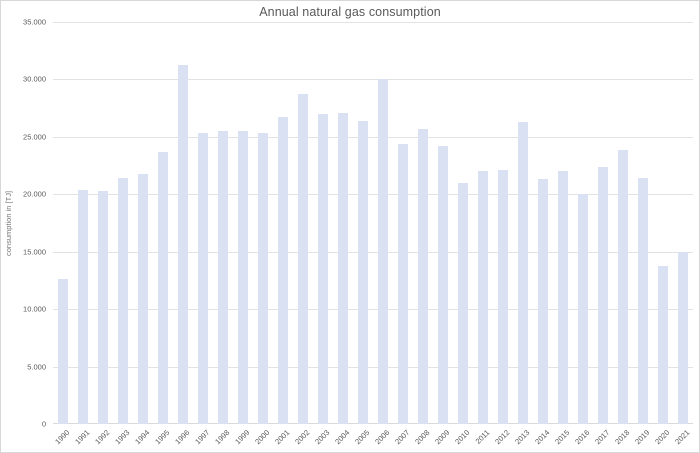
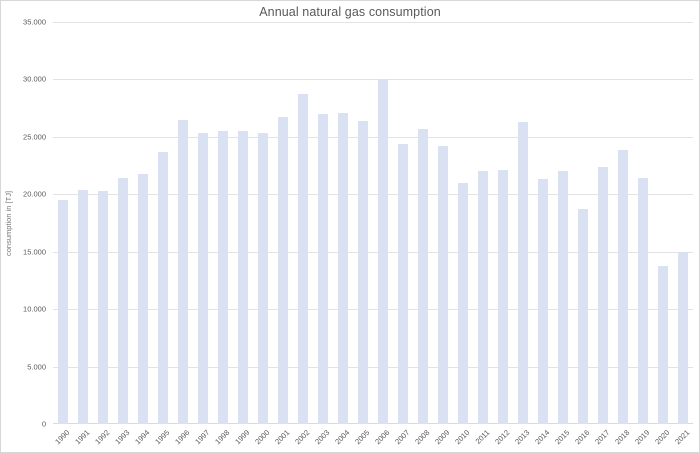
1990: 12600 -> 19500
1996: 31300 -> 26500
2016: 20000 -> 18800
